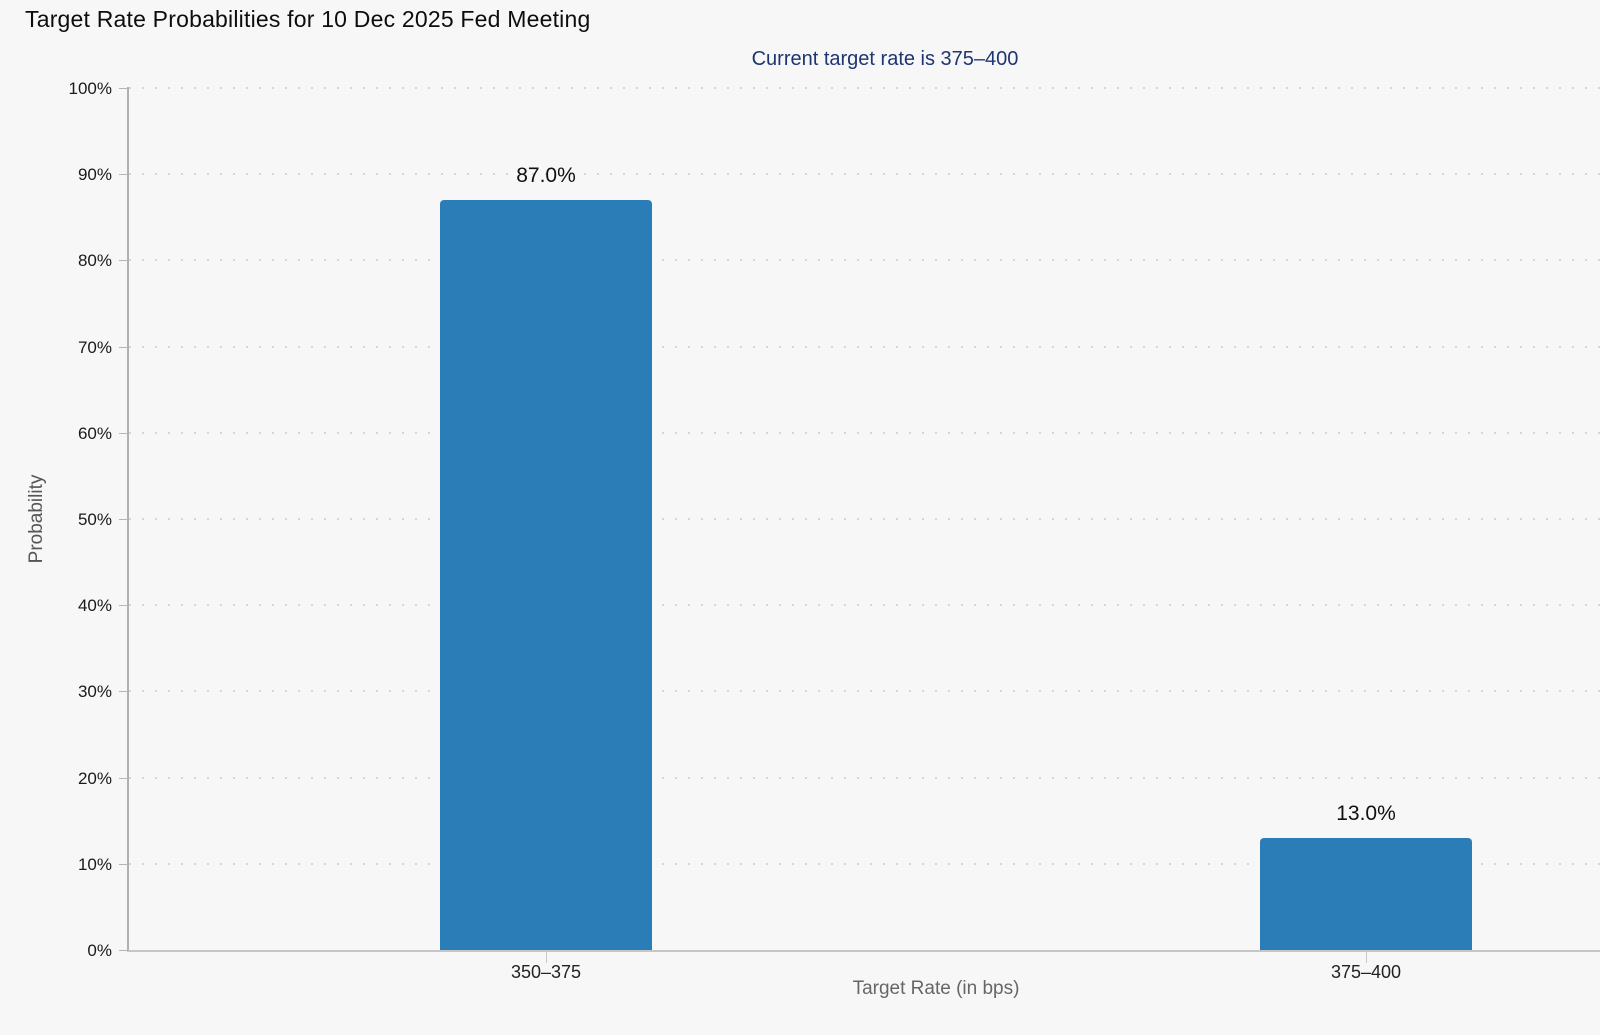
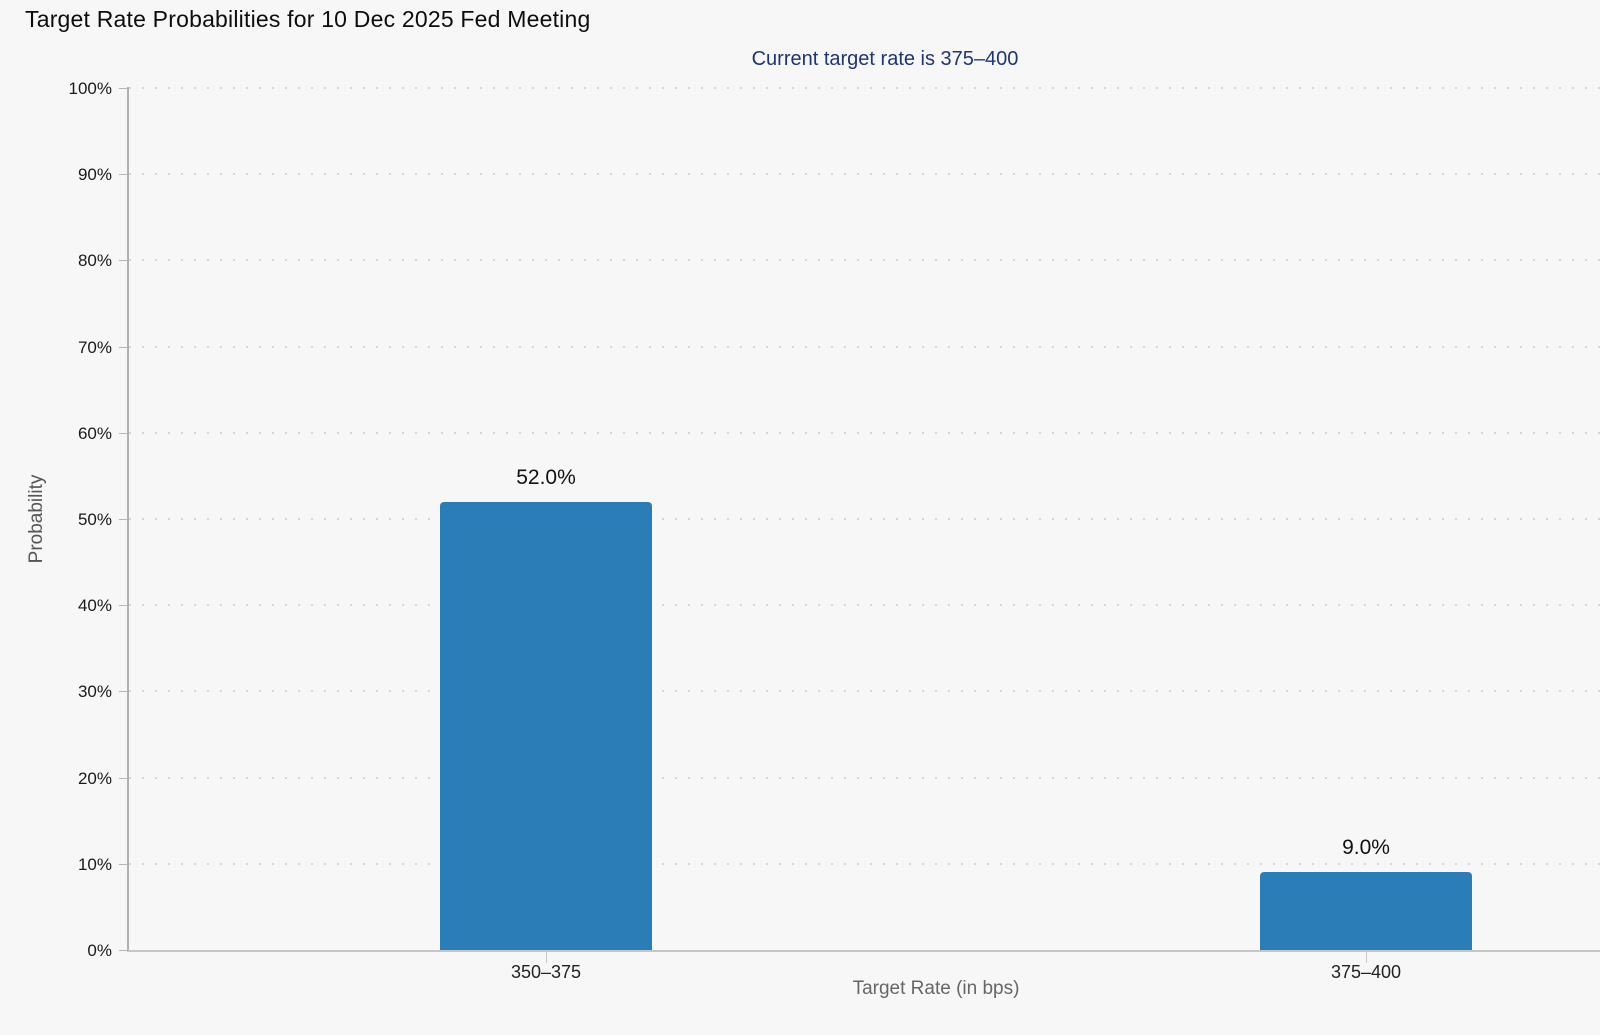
350–375: 87.0% -> 52.0%
375–400: 13.0% -> 9.0%
